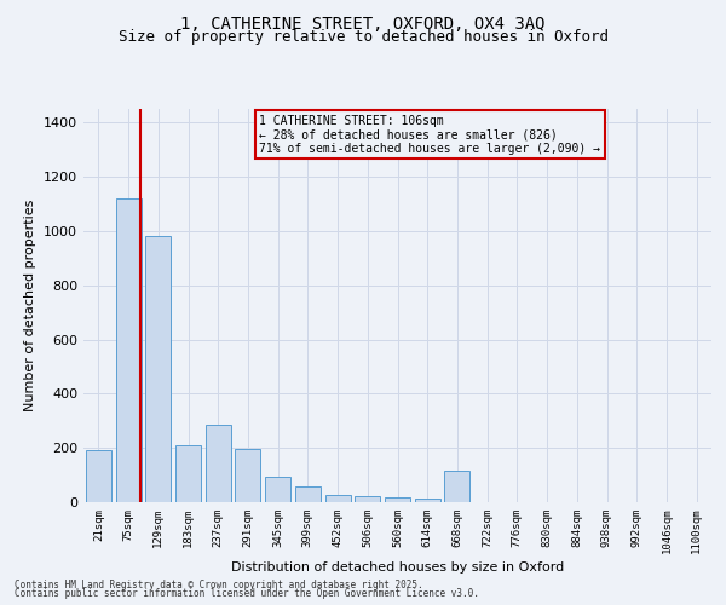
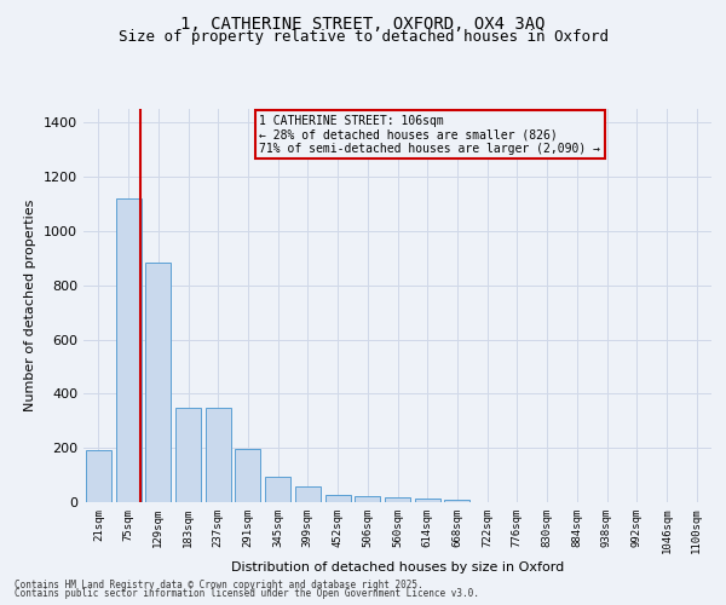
129sqm: 980 -> 885
183sqm: 210 -> 350
237sqm: 285 -> 350
668sqm: 115 -> 10
